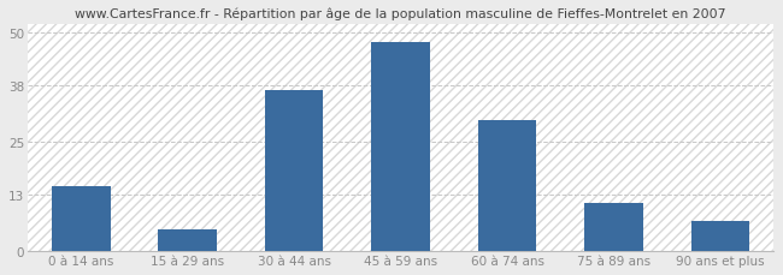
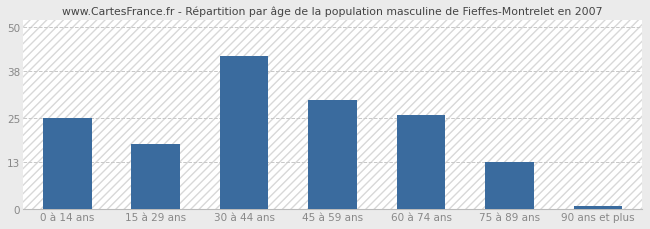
0 à 14 ans: 15 -> 25
15 à 29 ans: 5 -> 18
30 à 44 ans: 37 -> 42
45 à 59 ans: 48 -> 30
60 à 74 ans: 30 -> 26
75 à 89 ans: 11 -> 13
90 ans et plus: 7 -> 1
